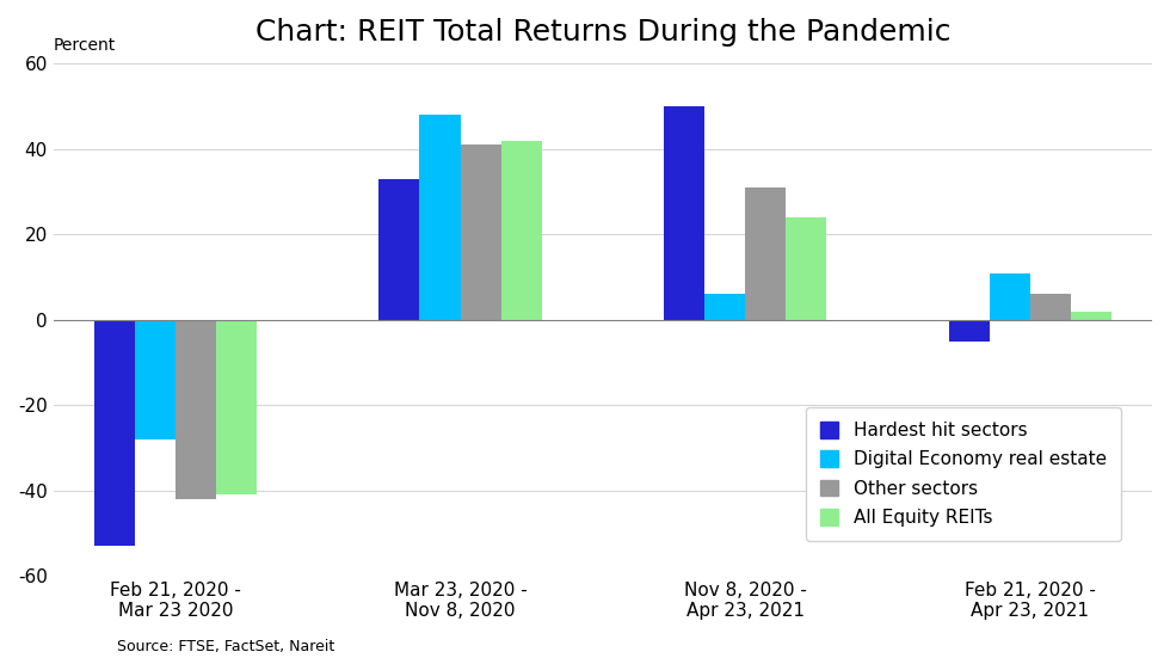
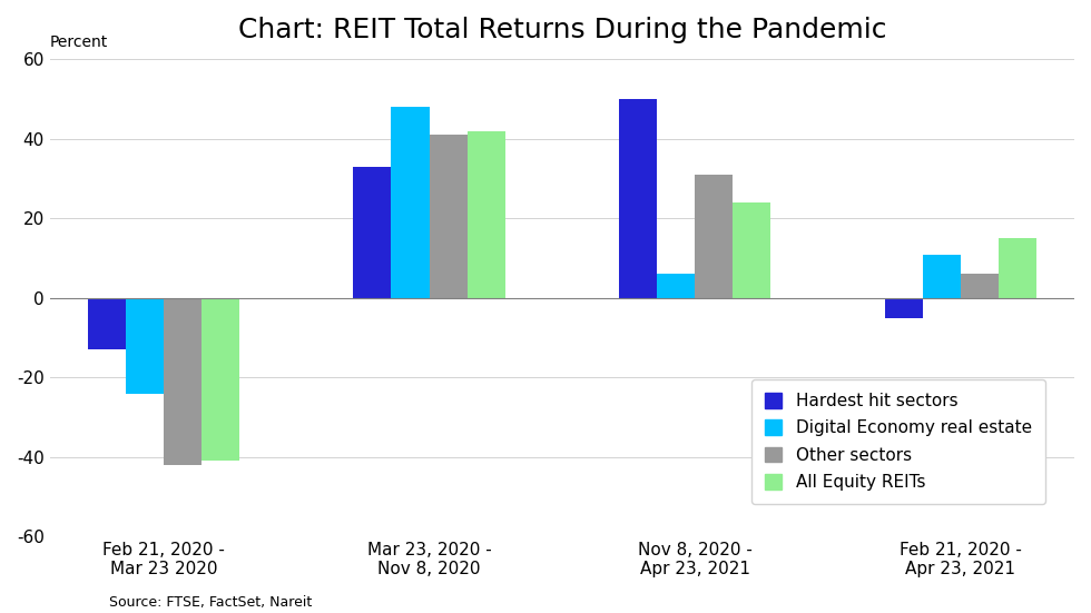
Hardest hit sectors/Feb 21, 2020 - Mar 23 2020: -53 -> -13
Digital Economy real estate/Feb 21, 2020 - Mar 23 2020: -28 -> -24
All Equity REITs/Feb 21, 2020 - Apr 23, 2021: 2 -> 15
